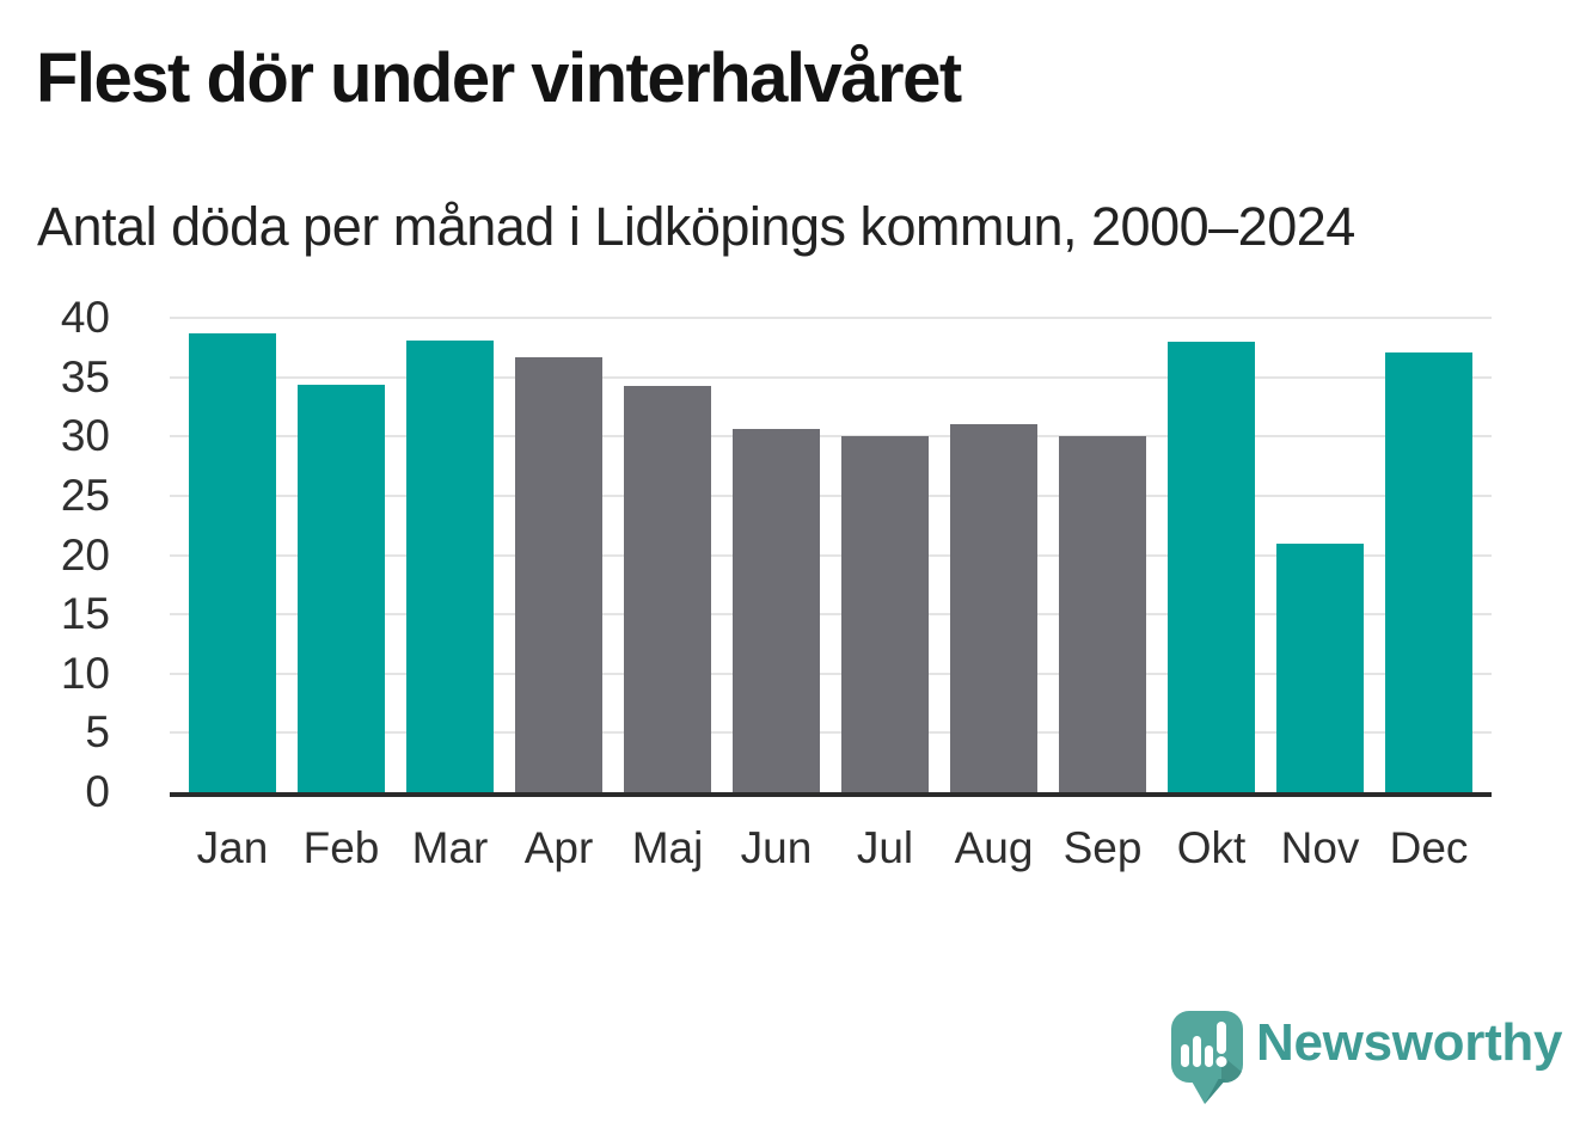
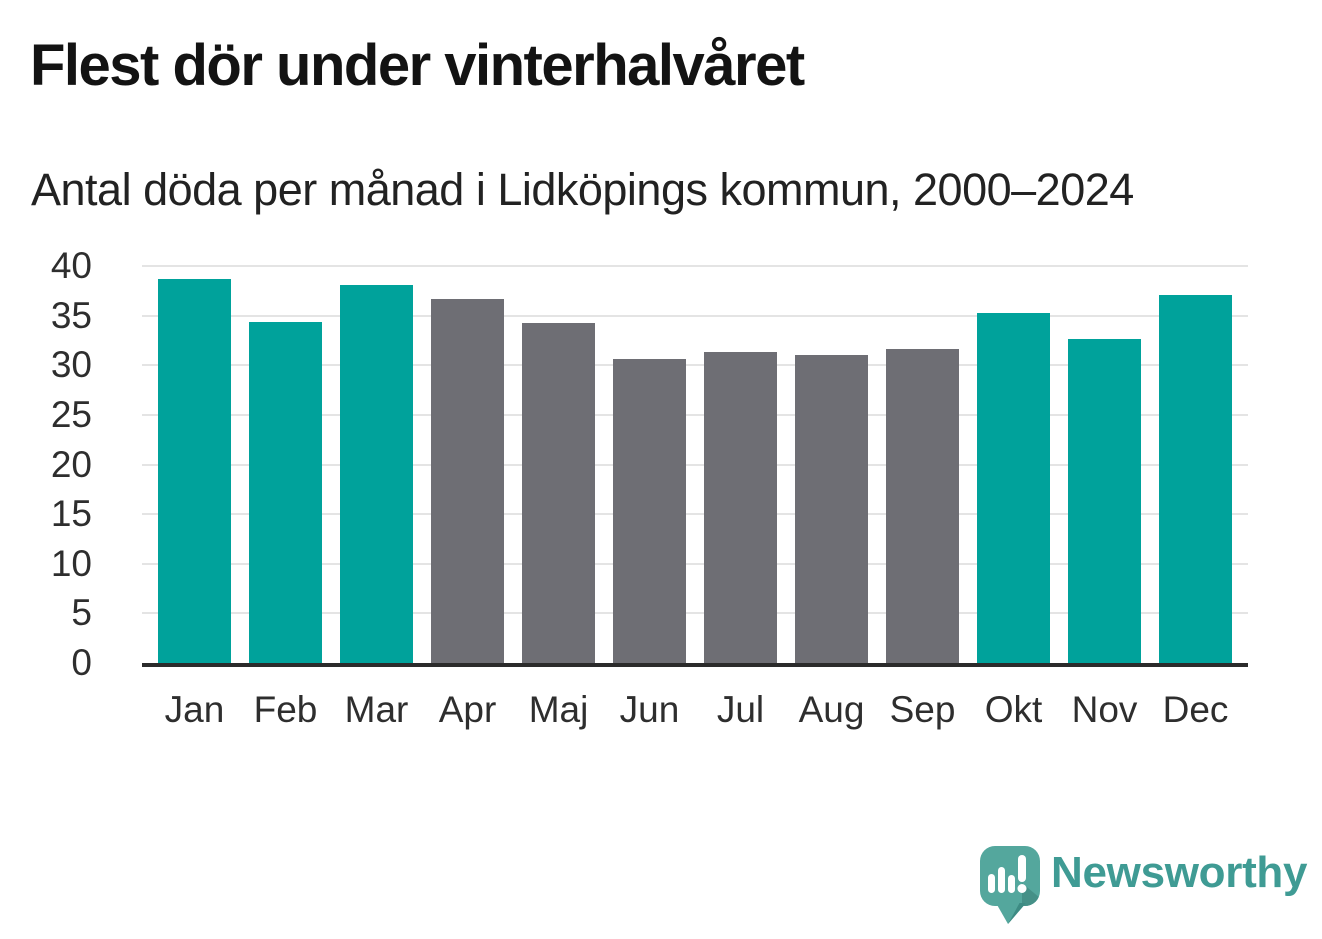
Jul: 30 -> 31
Sep: 30 -> 32
Okt: 38 -> 35
Nov: 21 -> 33
